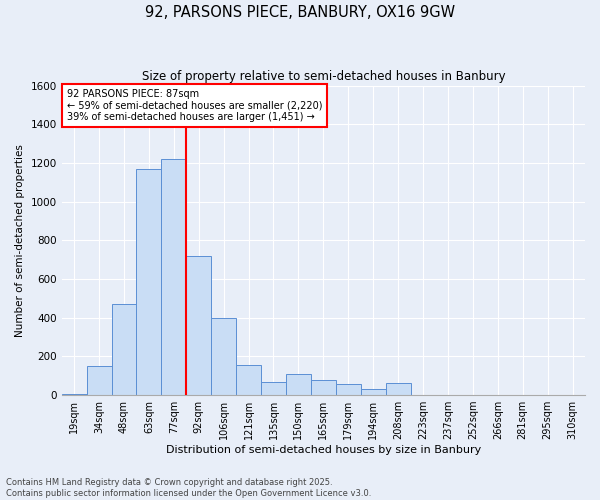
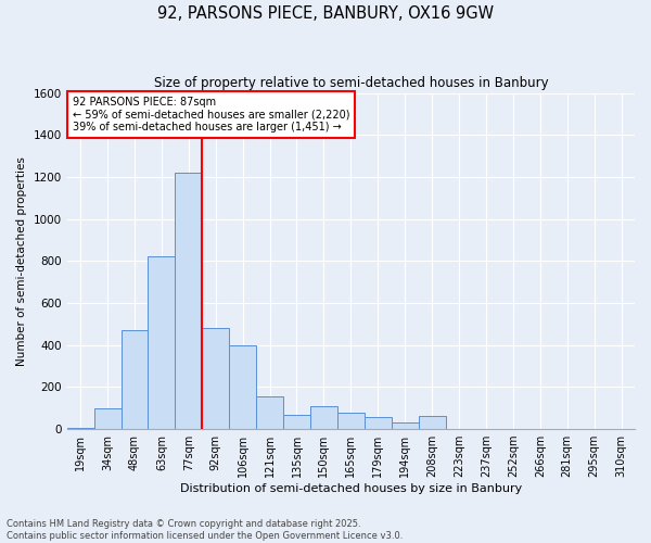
34sqm: 150 -> 100
63sqm: 1170 -> 820
92sqm: 720 -> 480
